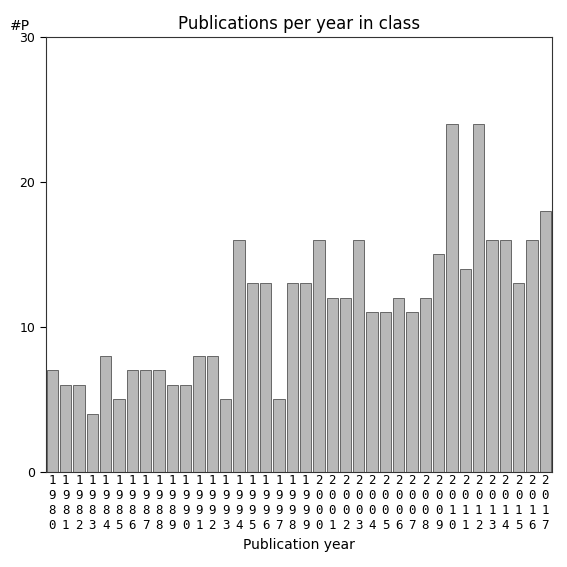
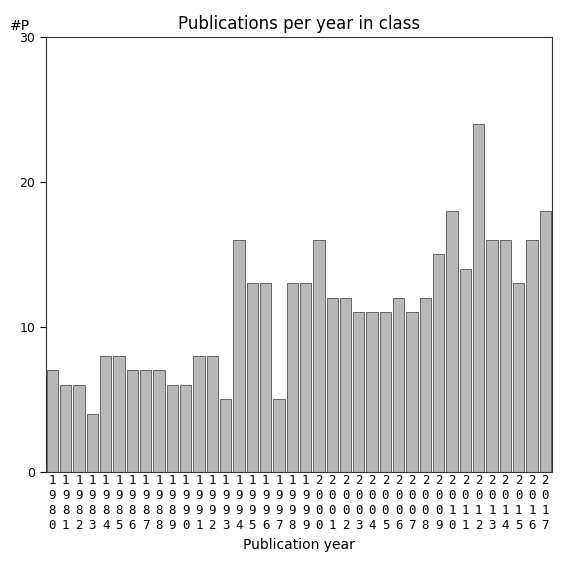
1 9 8 5: 5 -> 8
2 0 0 3: 16 -> 11
2 0 1 0: 24 -> 18
